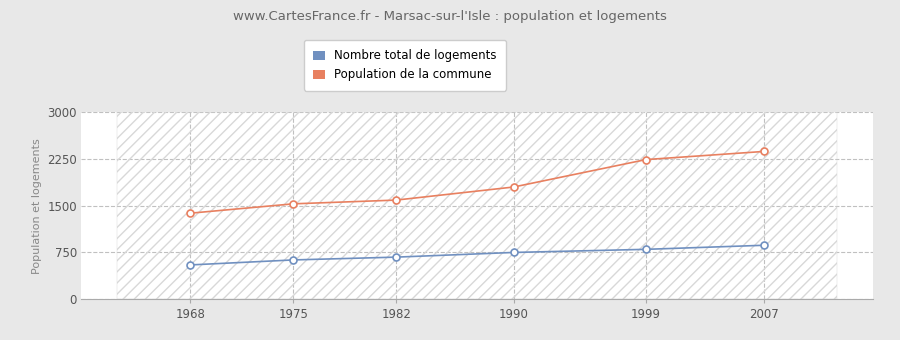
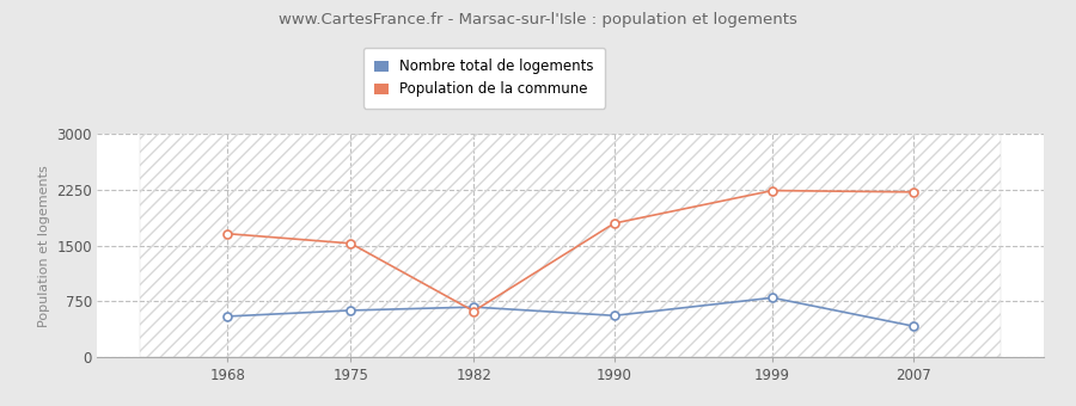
Population de la commune/1968: 1380 -> 1660
Population de la commune/1982: 1590 -> 620
Nombre total de logements/1990: 750 -> 560
Nombre total de logements/2007: 860 -> 420
Population de la commune/2007: 2370 -> 2220
